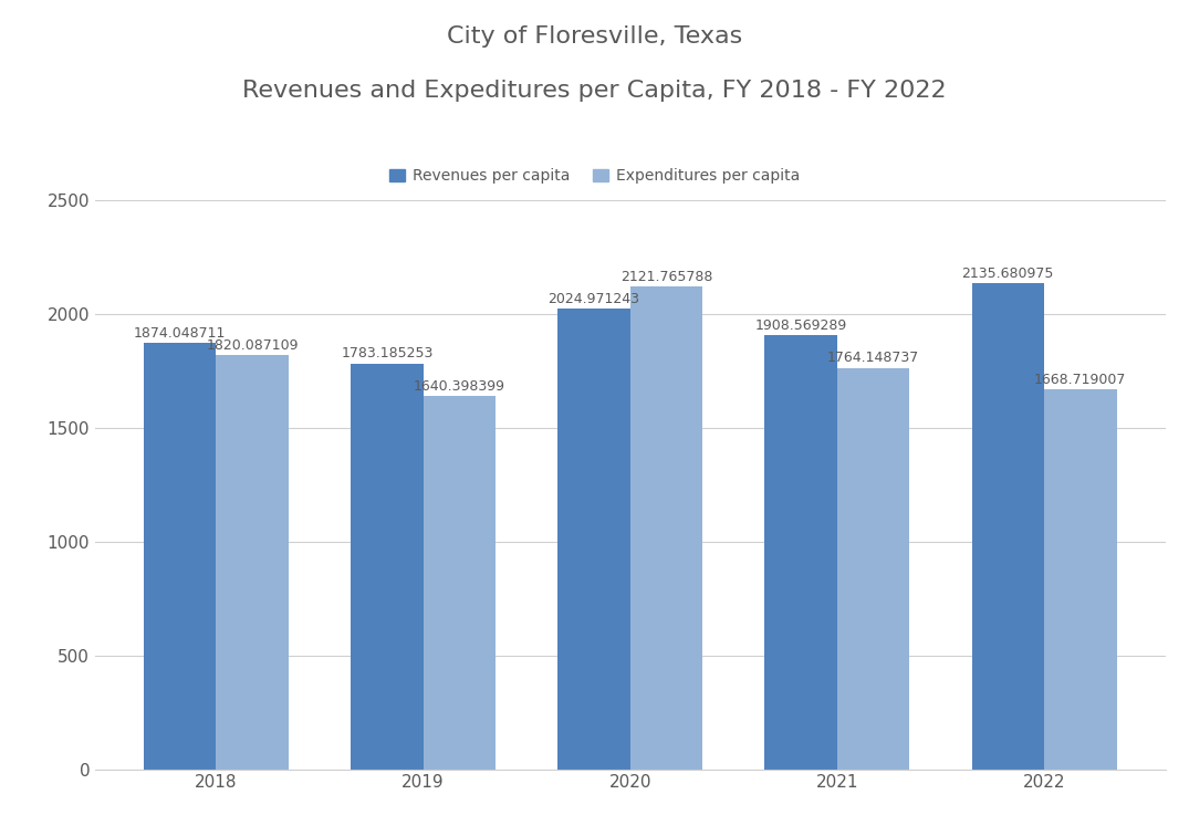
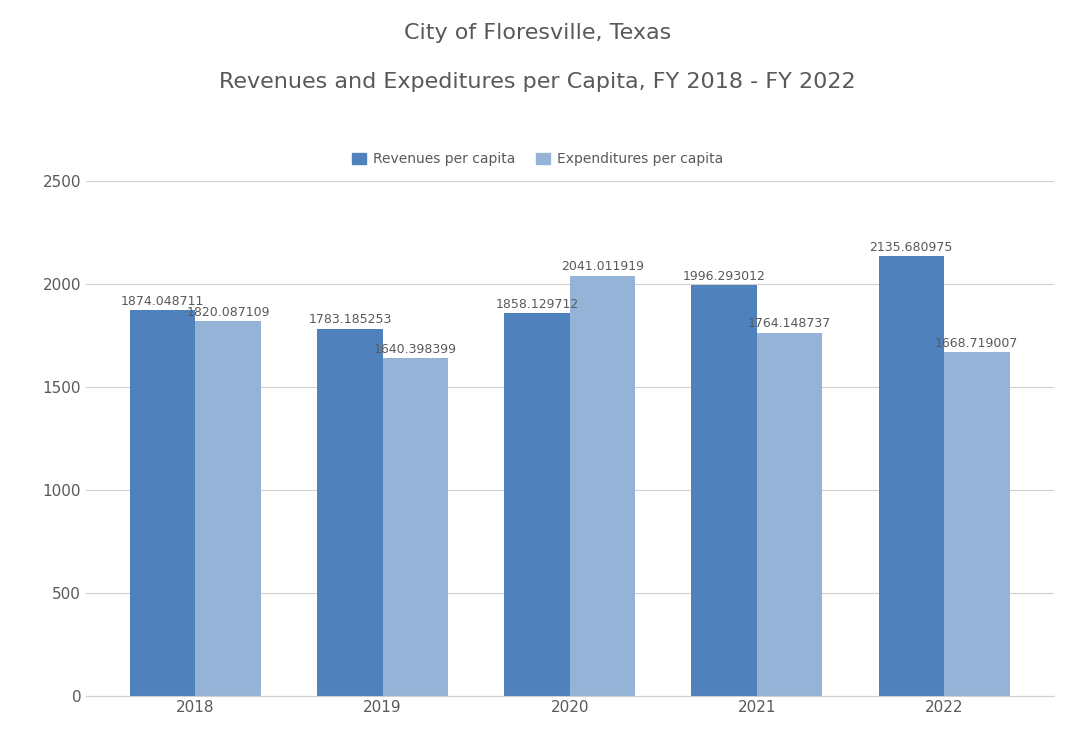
Revenues per capita/2020: 2024.971243 -> 1858.129712
Expenditures per capita/2020: 2121.765788 -> 2041.011919
Revenues per capita/2021: 1908.569289 -> 1996.293012
